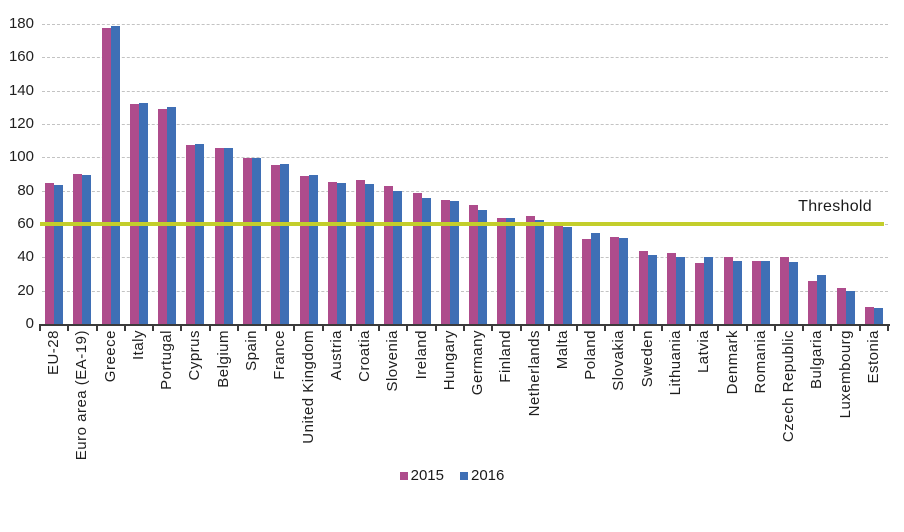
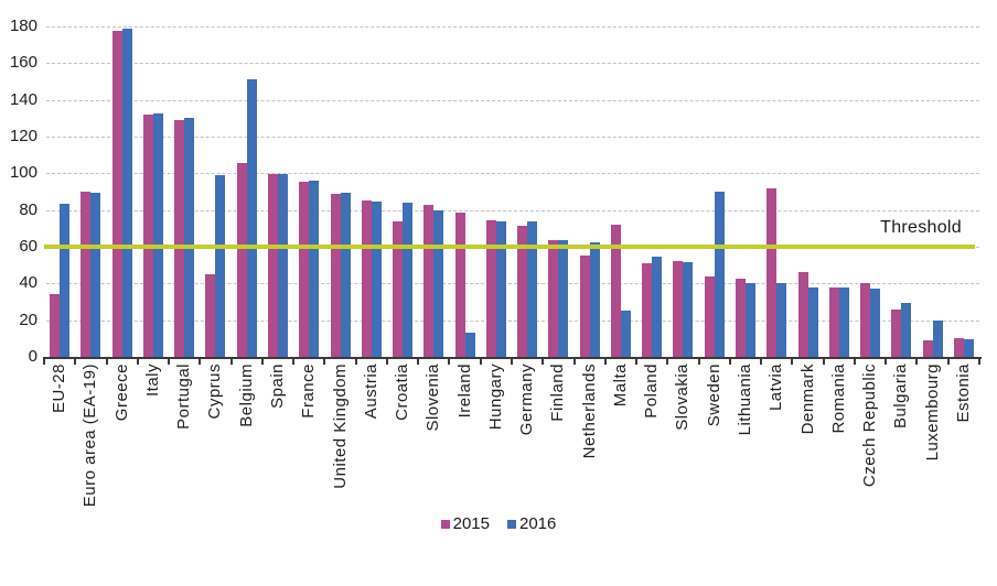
2015/EU-28: 85 -> 34
2015/Cyprus: 108 -> 45
2016/Cyprus: 108 -> 99
2016/Belgium: 106 -> 151
2015/Croatia: 87 -> 74
2016/Ireland: 75 -> 13
2016/Germany: 68 -> 74
2015/Netherlands: 65 -> 55
2015/Malta: 61 -> 72
2016/Malta: 58 -> 25
2016/Sweden: 42 -> 90
2015/Latvia: 36 -> 92
2015/Denmark: 40 -> 46
2015/Luxembourg: 22 -> 9
